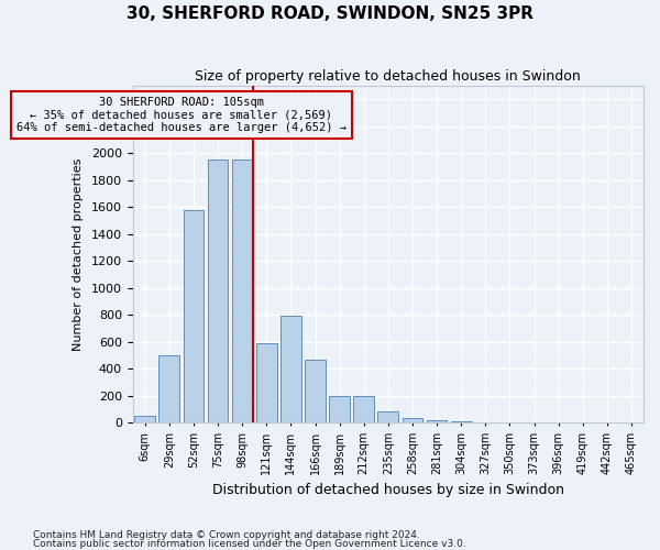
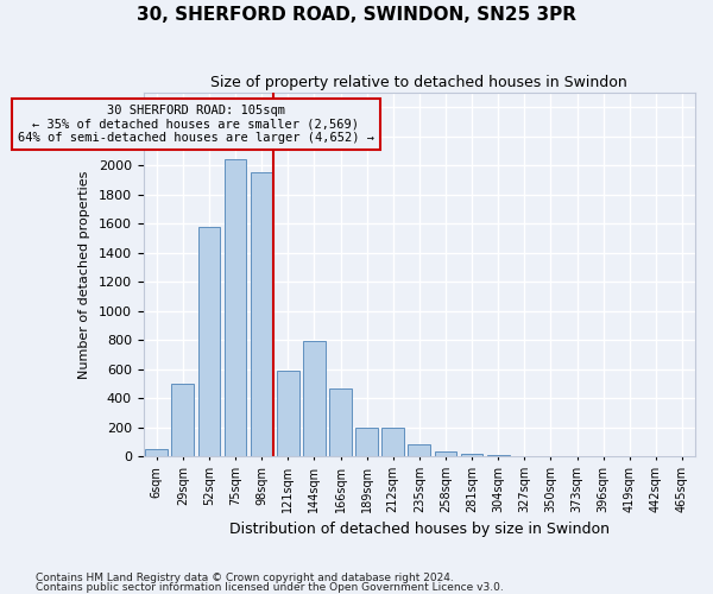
75sqm: 1950 -> 2040
